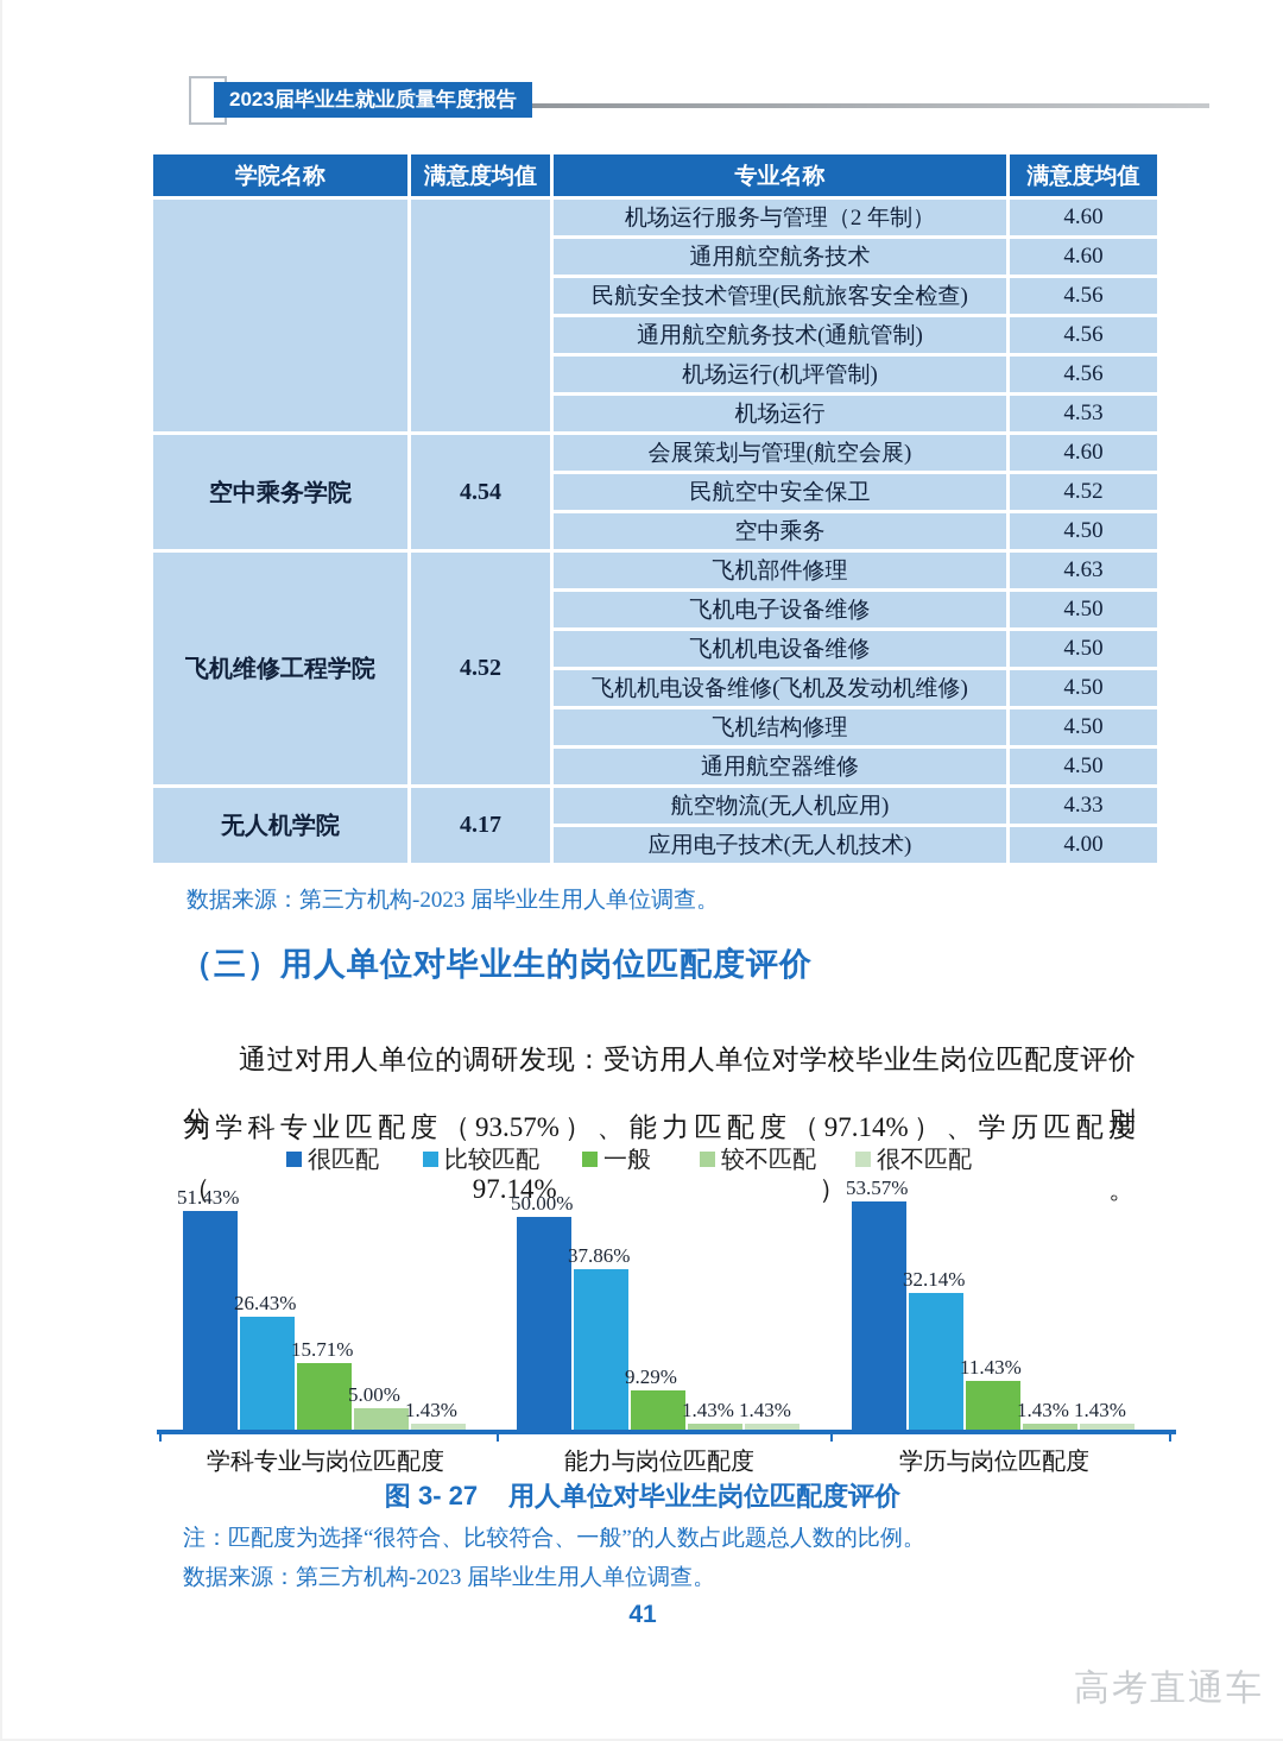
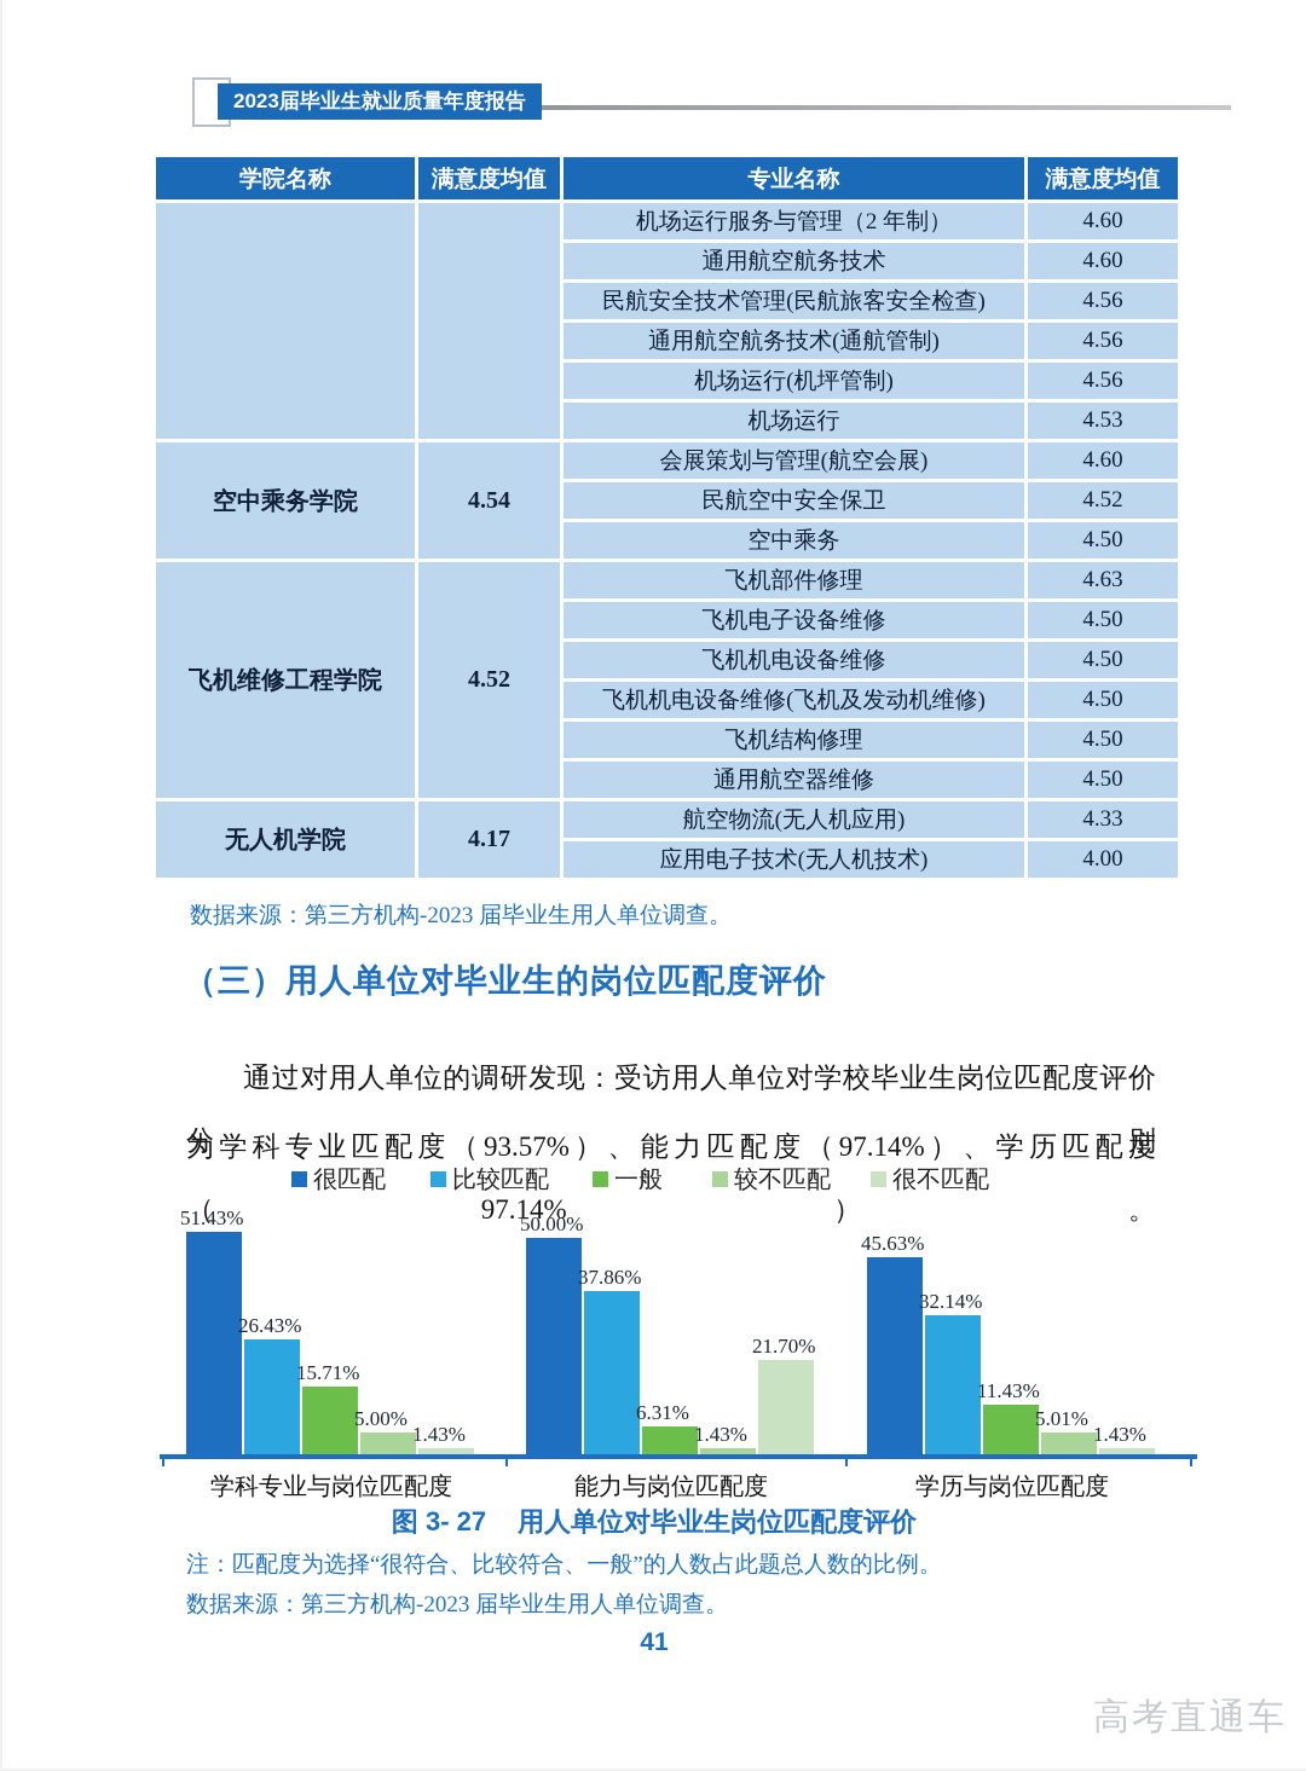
一般/能力与岗位匹配度: 9.29% -> 6.31%
很不匹配/能力与岗位匹配度: 1.43% -> 21.70%
很匹配/学历与岗位匹配度: 53.57% -> 45.63%
较不匹配/学历与岗位匹配度: 1.43% -> 5.01%
